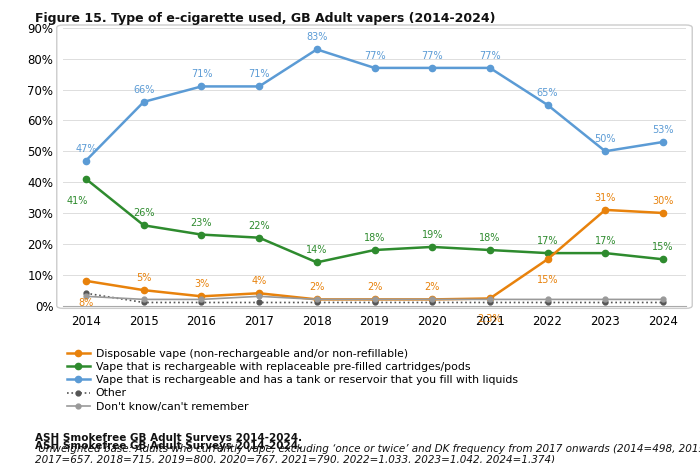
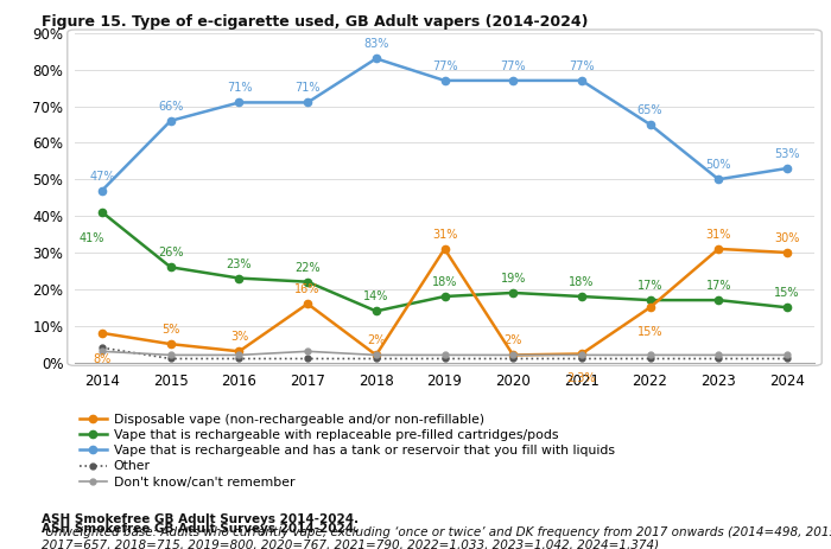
Disposable vape (non-rechargeable and/or non-refillable)/2017: 4% -> 16%
Disposable vape (non-rechargeable and/or non-refillable)/2019: 2% -> 31%
